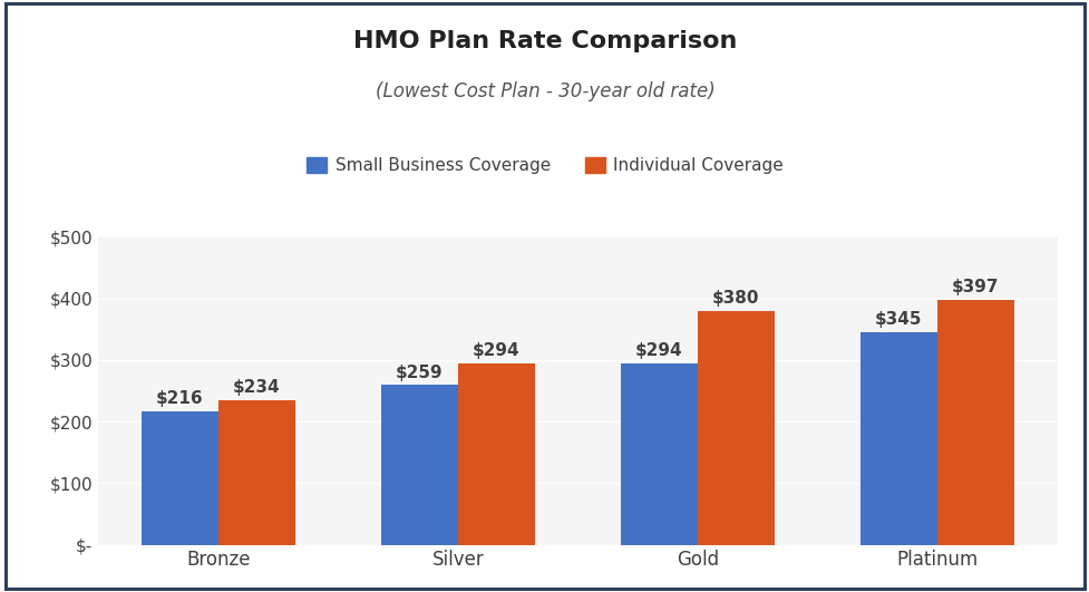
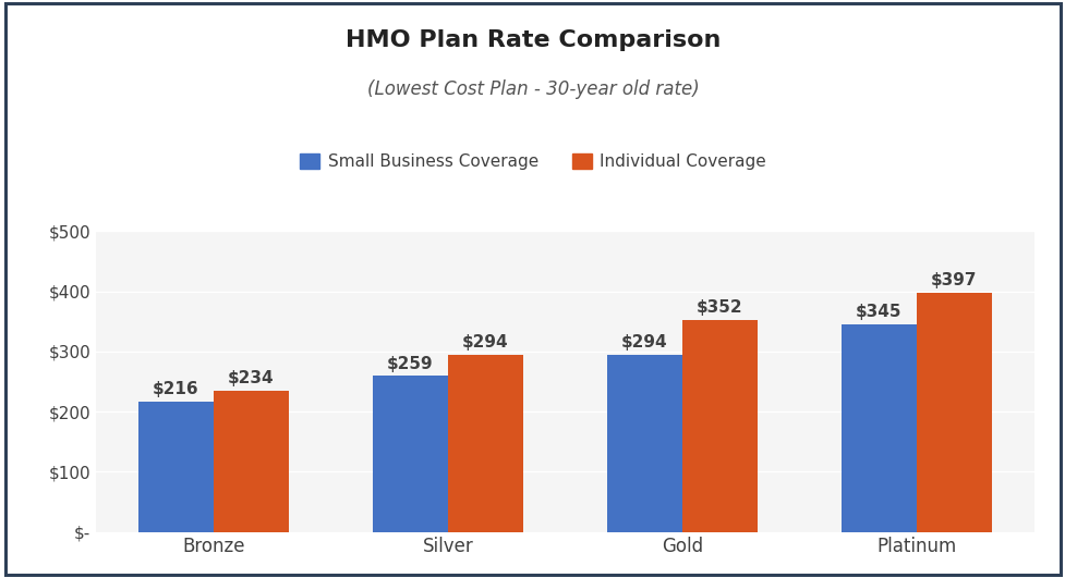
Individual Coverage/Gold: $380 -> $352
